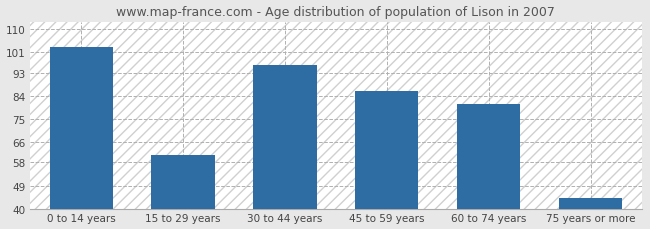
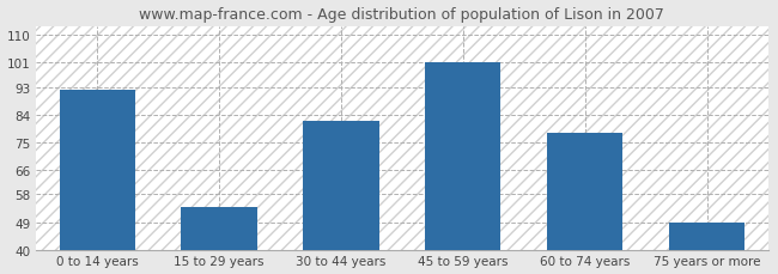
0 to 14 years: 103 -> 92
15 to 29 years: 61 -> 54
30 to 44 years: 96 -> 82
45 to 59 years: 86 -> 101
60 to 74 years: 81 -> 78
75 years or more: 44 -> 49
